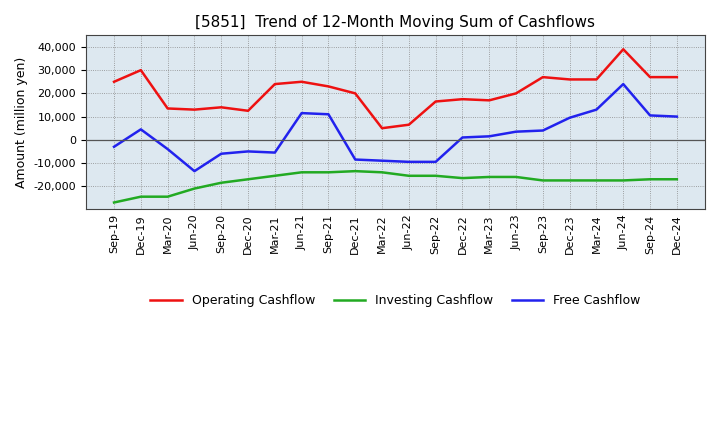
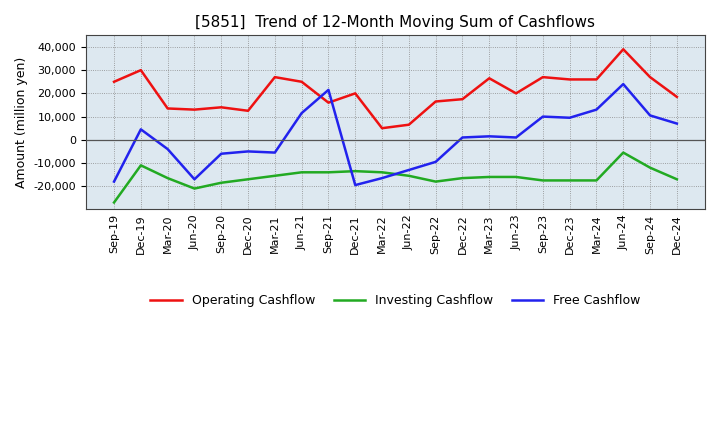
Free Cashflow/Sep-19: -3,000 -> -18,000
Investing Cashflow/Dec-19: -24,500 -> -11,000
Investing Cashflow/Mar-20: -24,500 -> -16,500
Free Cashflow/Jun-20: -13,500 -> -17,000
Operating Cashflow/Mar-21: 24,000 -> 27,000
Operating Cashflow/Sep-21: 23,000 -> 16,000
Free Cashflow/Sep-21: 11,000 -> 21,500
Free Cashflow/Dec-21: -8,500 -> -19,500
Free Cashflow/Mar-22: -9,000 -> -16,500
Free Cashflow/Jun-22: -9,500 -> -13,000
Investing Cashflow/Sep-22: -15,500 -> -18,000
Operating Cashflow/Mar-23: 17,000 -> 26,500
Free Cashflow/Jun-23: 3,500 -> 1,000
Free Cashflow/Sep-23: 4,000 -> 10,000
Investing Cashflow/Jun-24: -17,500 -> -5,500
Investing Cashflow/Sep-24: -17,000 -> -12,000
Operating Cashflow/Dec-24: 27,000 -> 18,500
Free Cashflow/Dec-24: 10,000 -> 7,000
